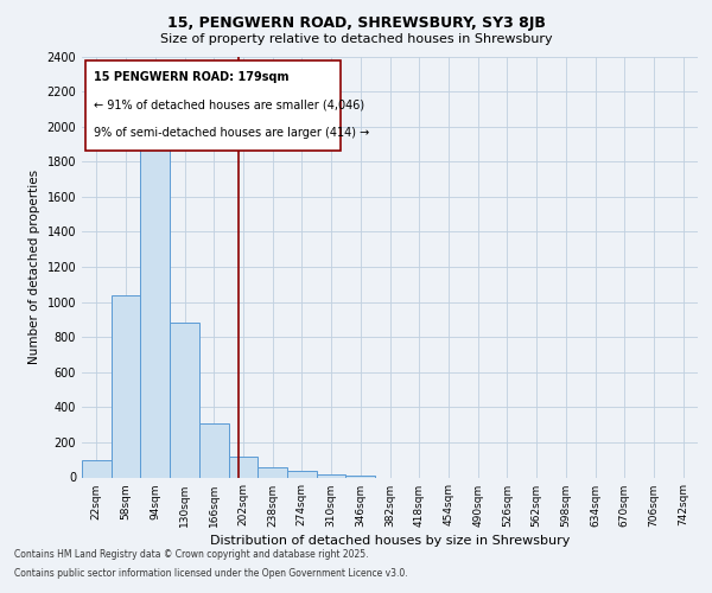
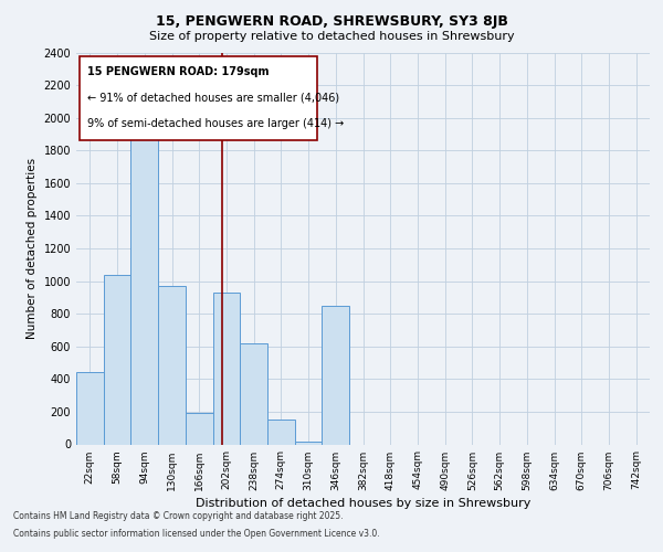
22sqm: 100 -> 440
130sqm: 880 -> 970
166sqm: 310 -> 190
202sqm: 120 -> 930
238sqm: 60 -> 620
274sqm: 40 -> 150
346sqm: 10 -> 850
